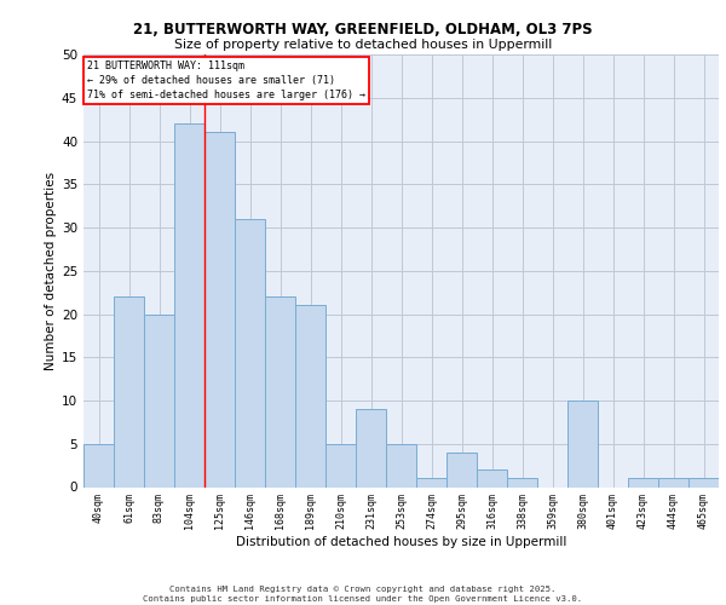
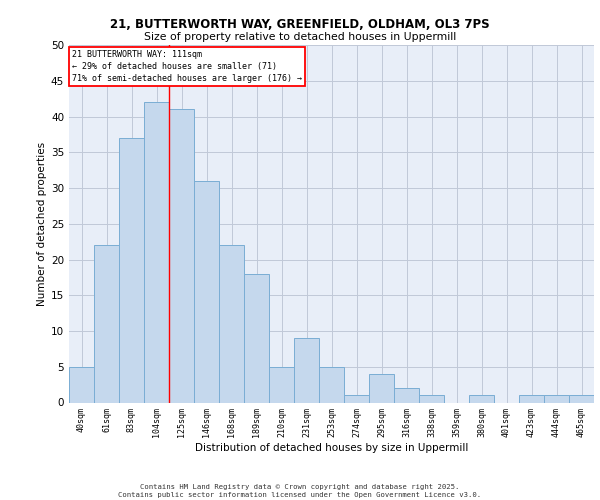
83sqm: 20 -> 37
189sqm: 21 -> 18
380sqm: 10 -> 1
